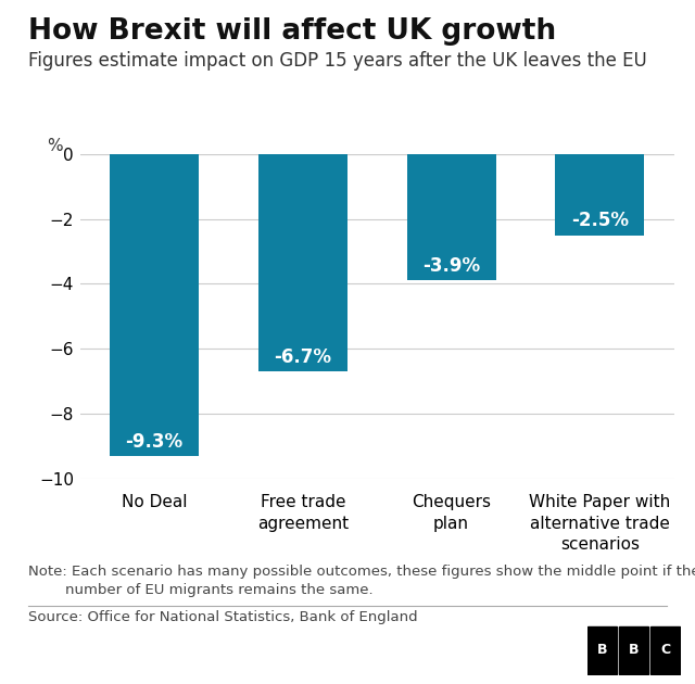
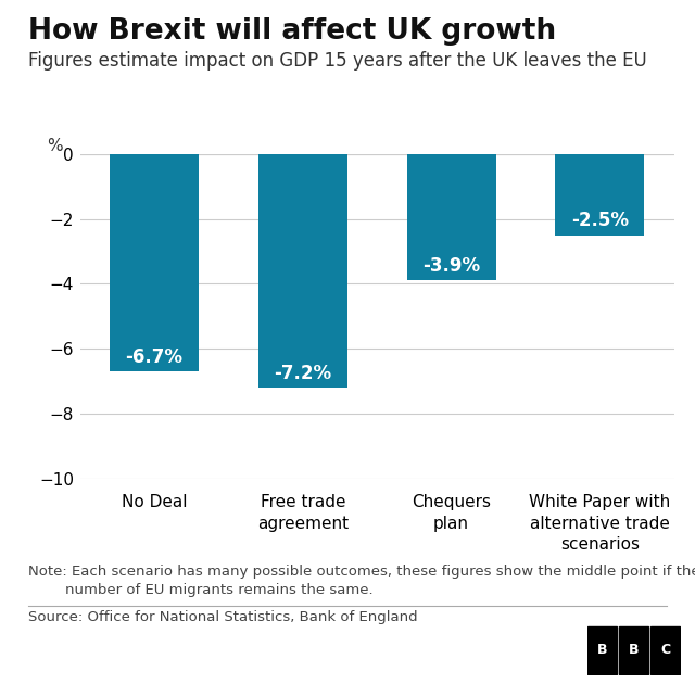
No Deal: -9.3% -> -6.7%
Free trade agreement: -6.7% -> -7.2%
